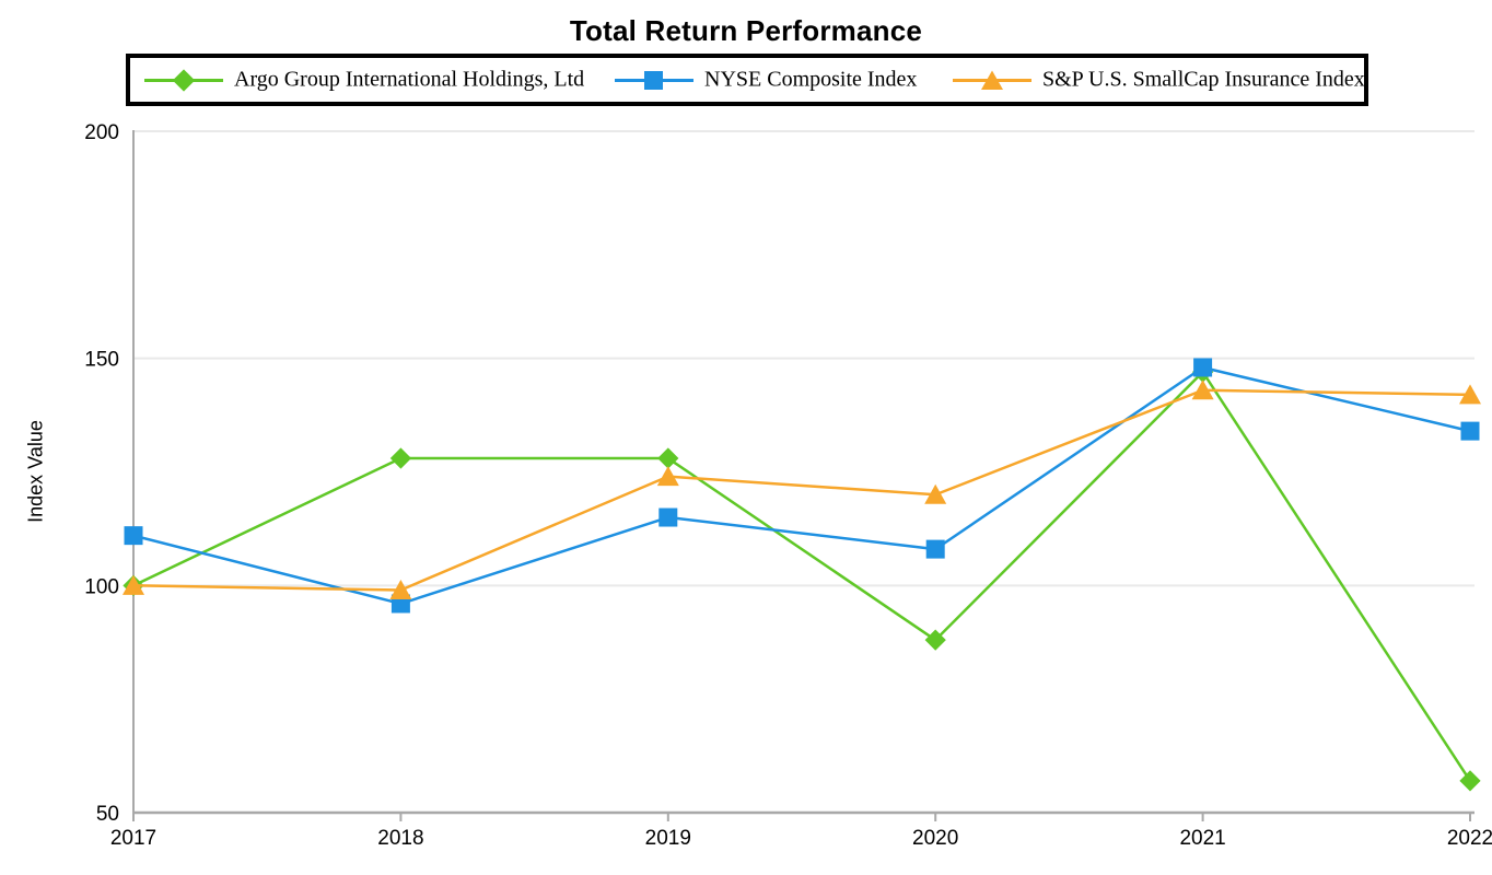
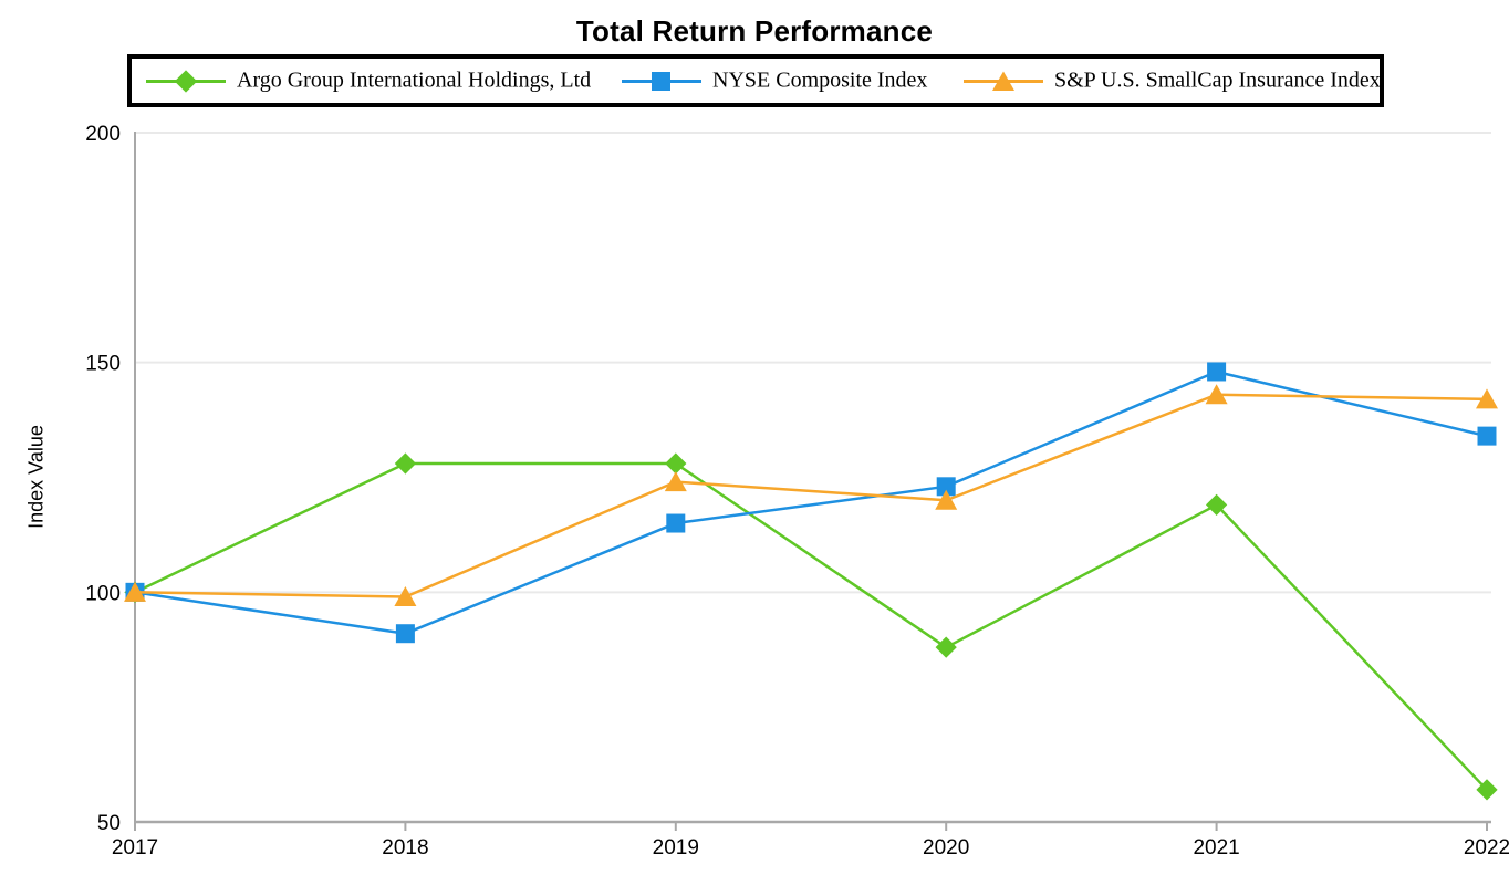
NYSE Composite Index/2017: 111 -> 100
NYSE Composite Index/2018: 96 -> 91
NYSE Composite Index/2020: 108 -> 123
Argo Group International Holdings, Ltd/2021: 147 -> 119
